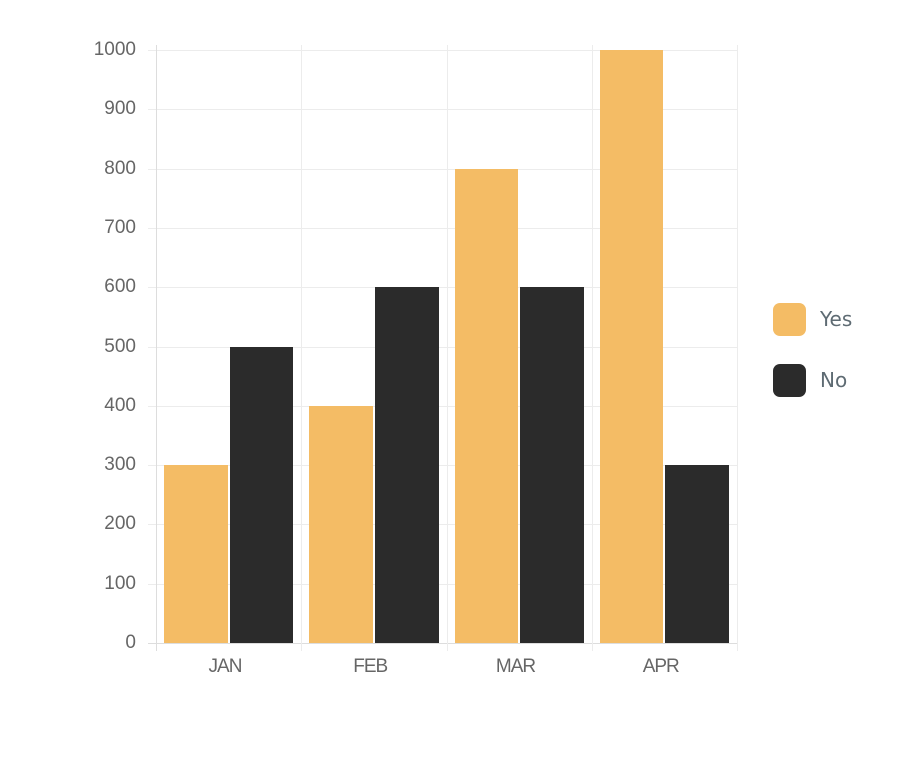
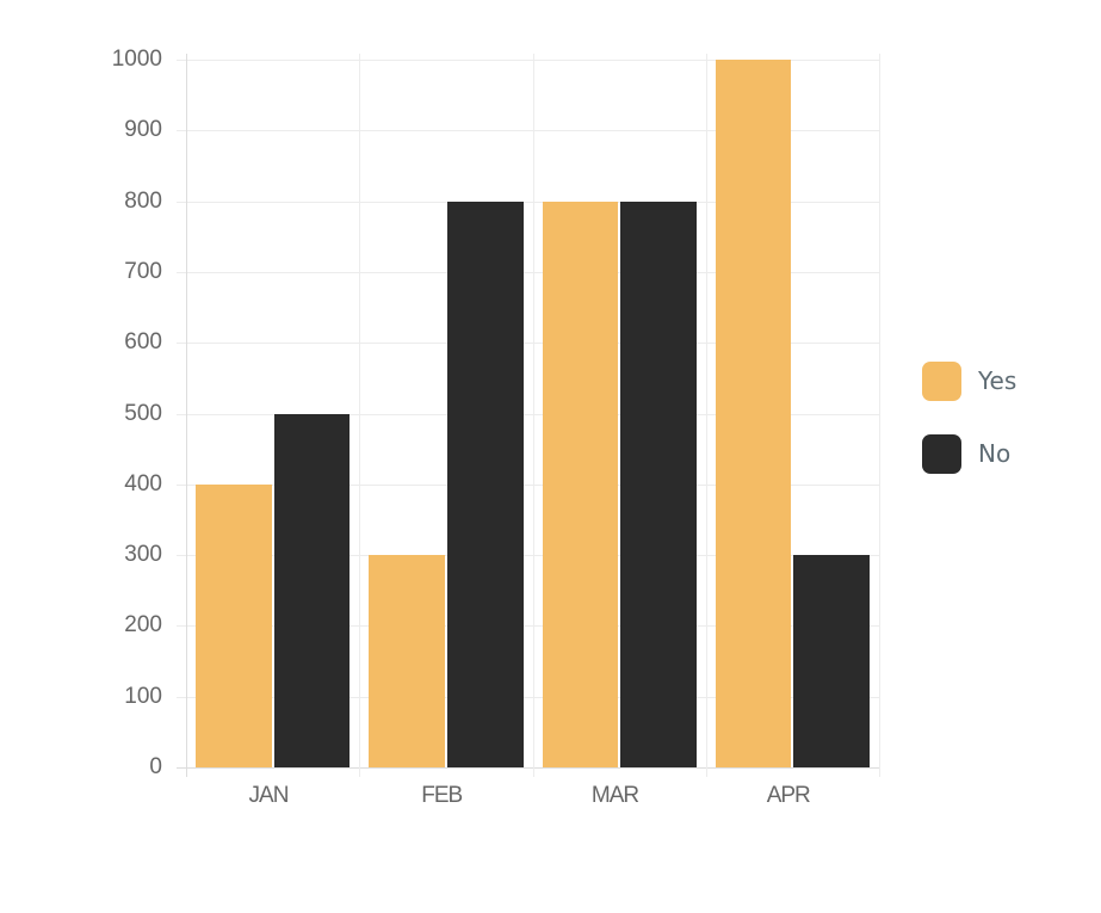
Yes/JAN: 300 -> 400
Yes/FEB: 400 -> 300
No/FEB: 600 -> 800
No/MAR: 600 -> 800
